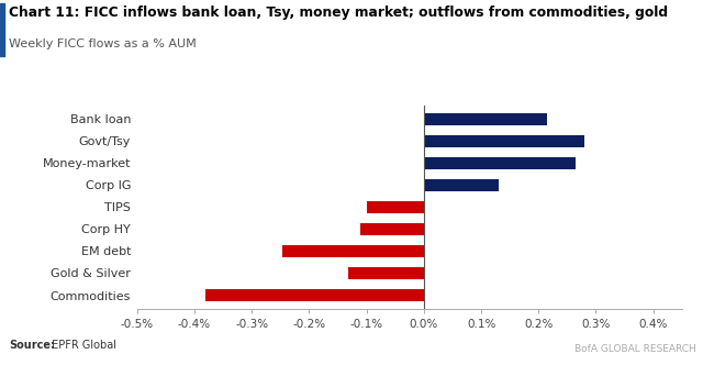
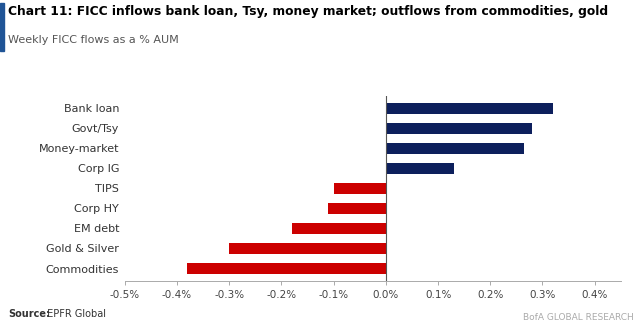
Bank loan: 0.214% -> 0.320%
EM debt: -0.246% -> -0.180%
Gold & Silver: -0.132% -> -0.300%
